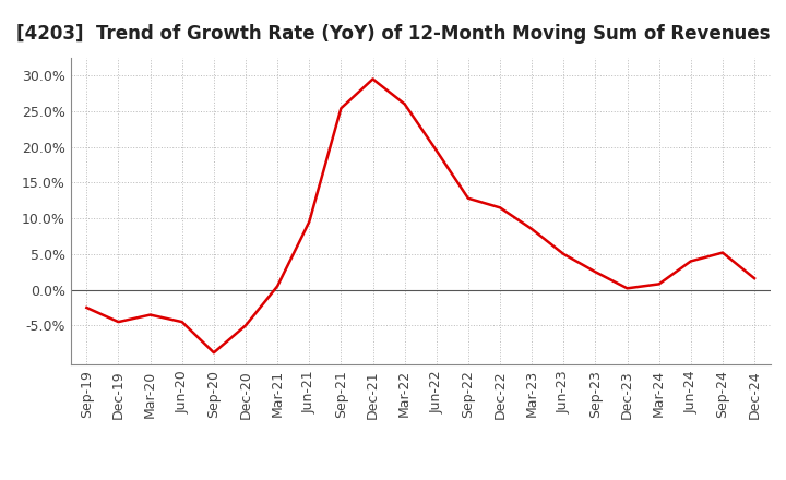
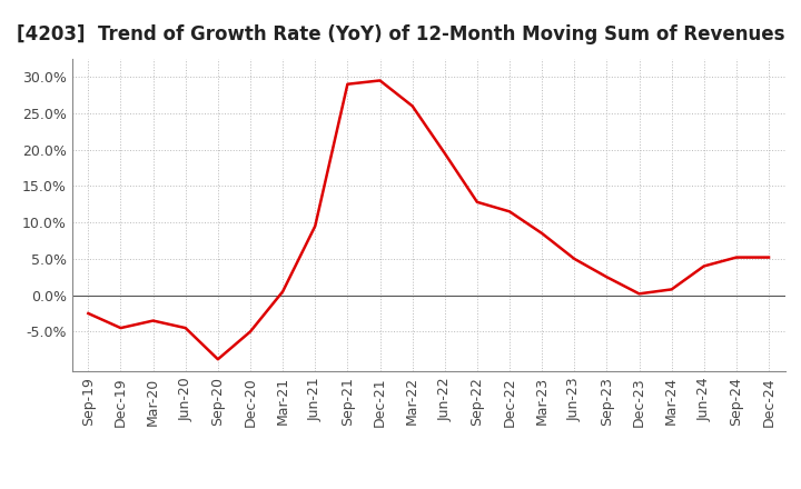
Sep-21: 25.4% -> 29.0%
Dec-24: 1.6% -> 5.2%
